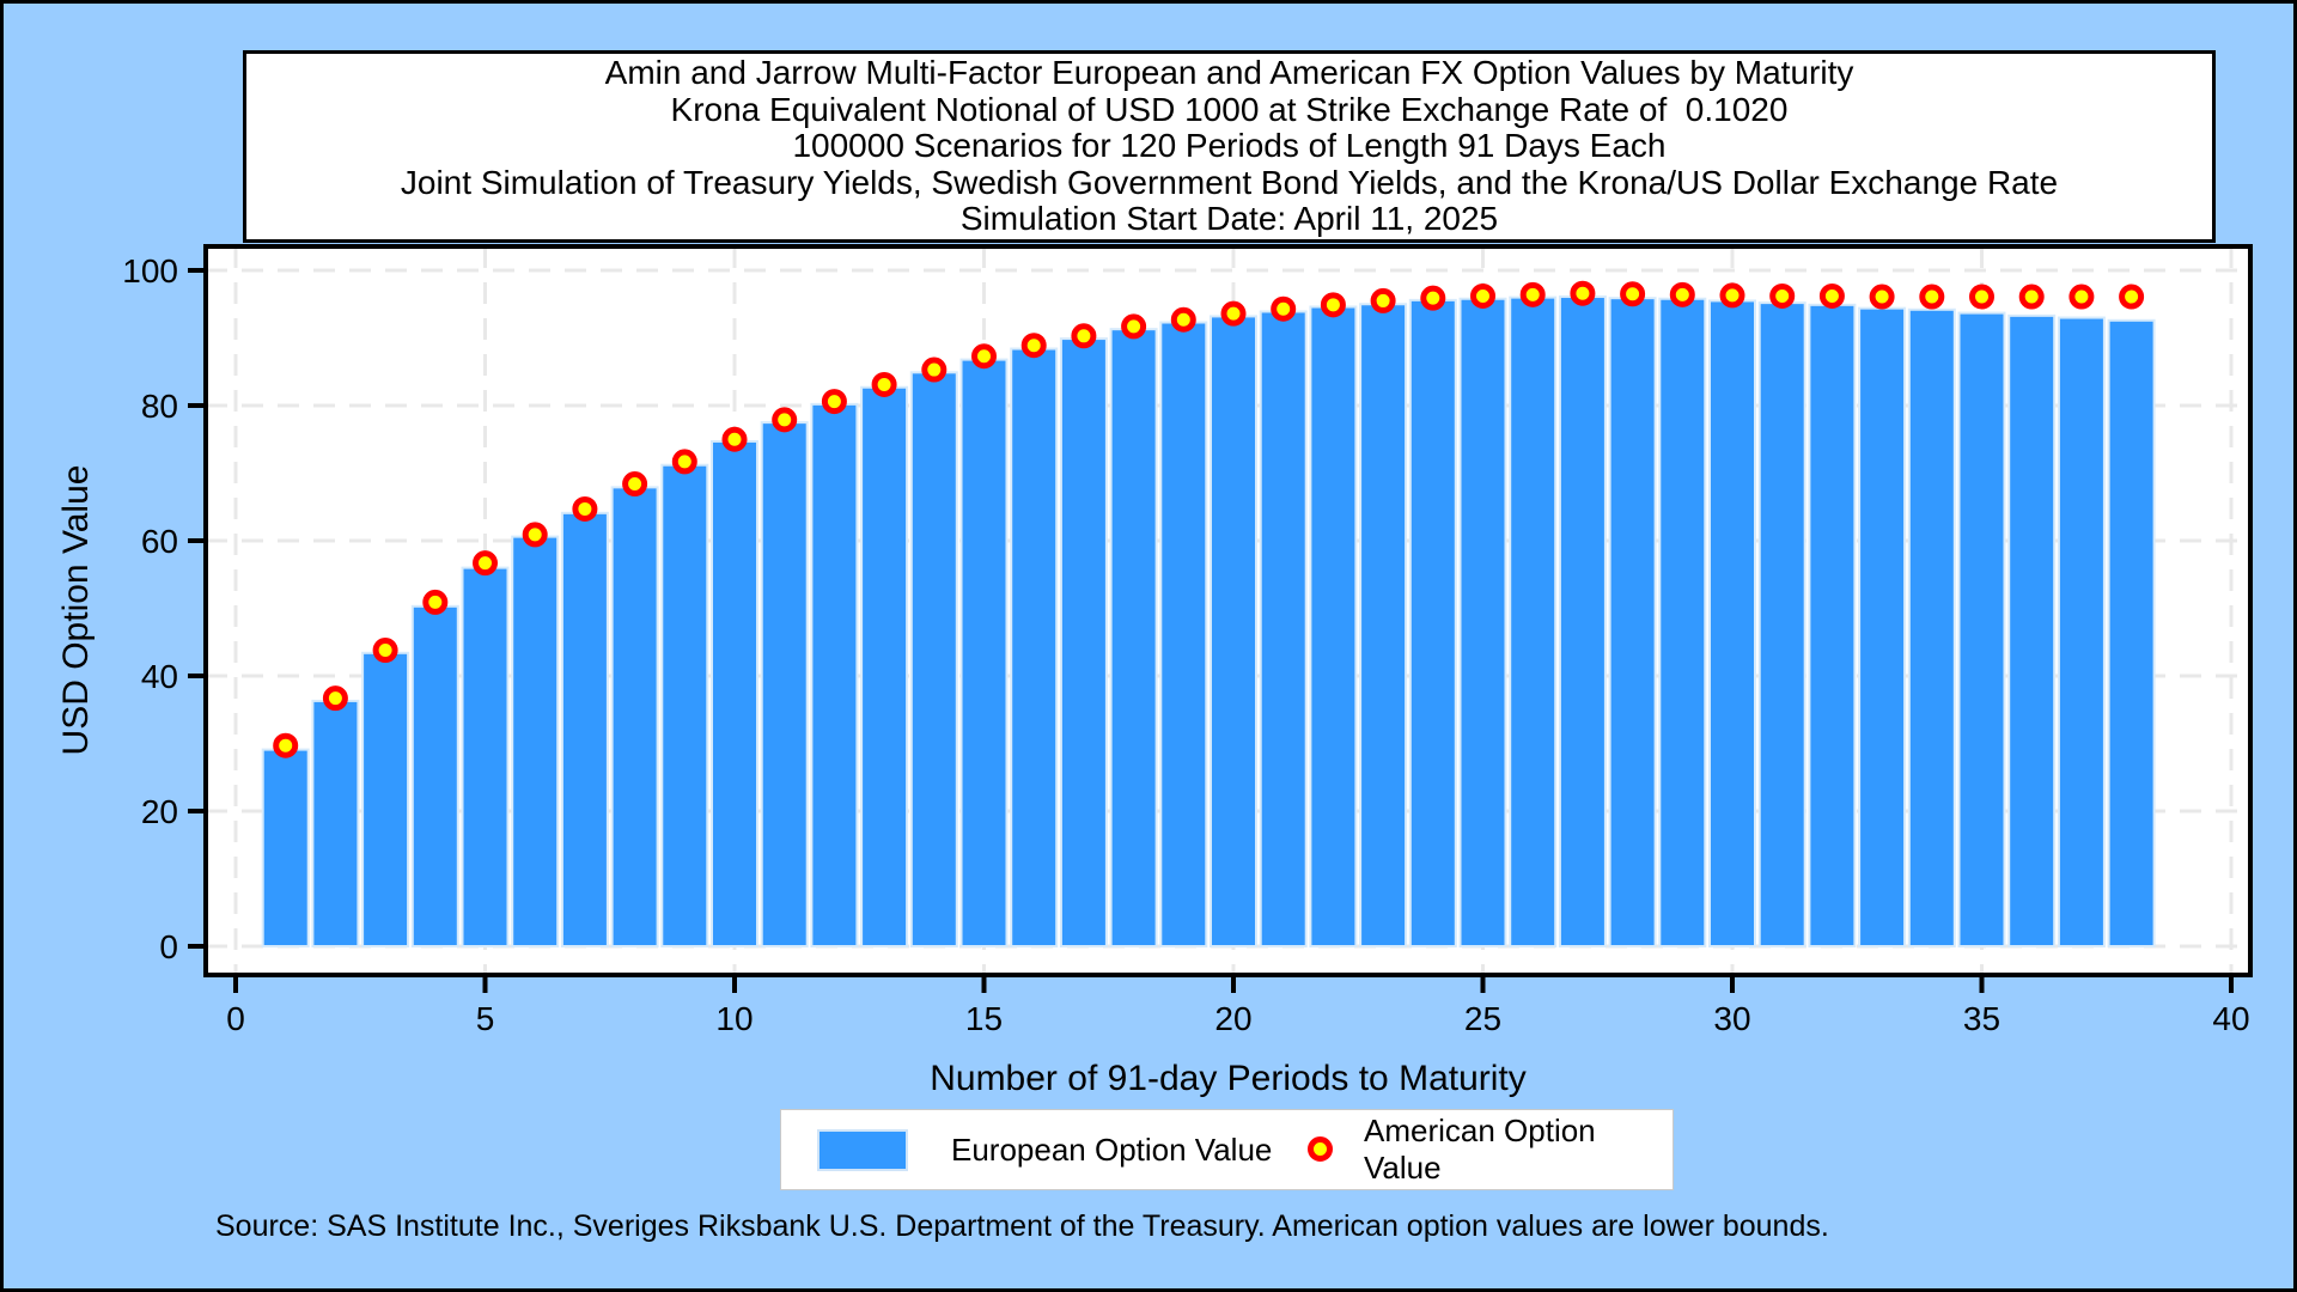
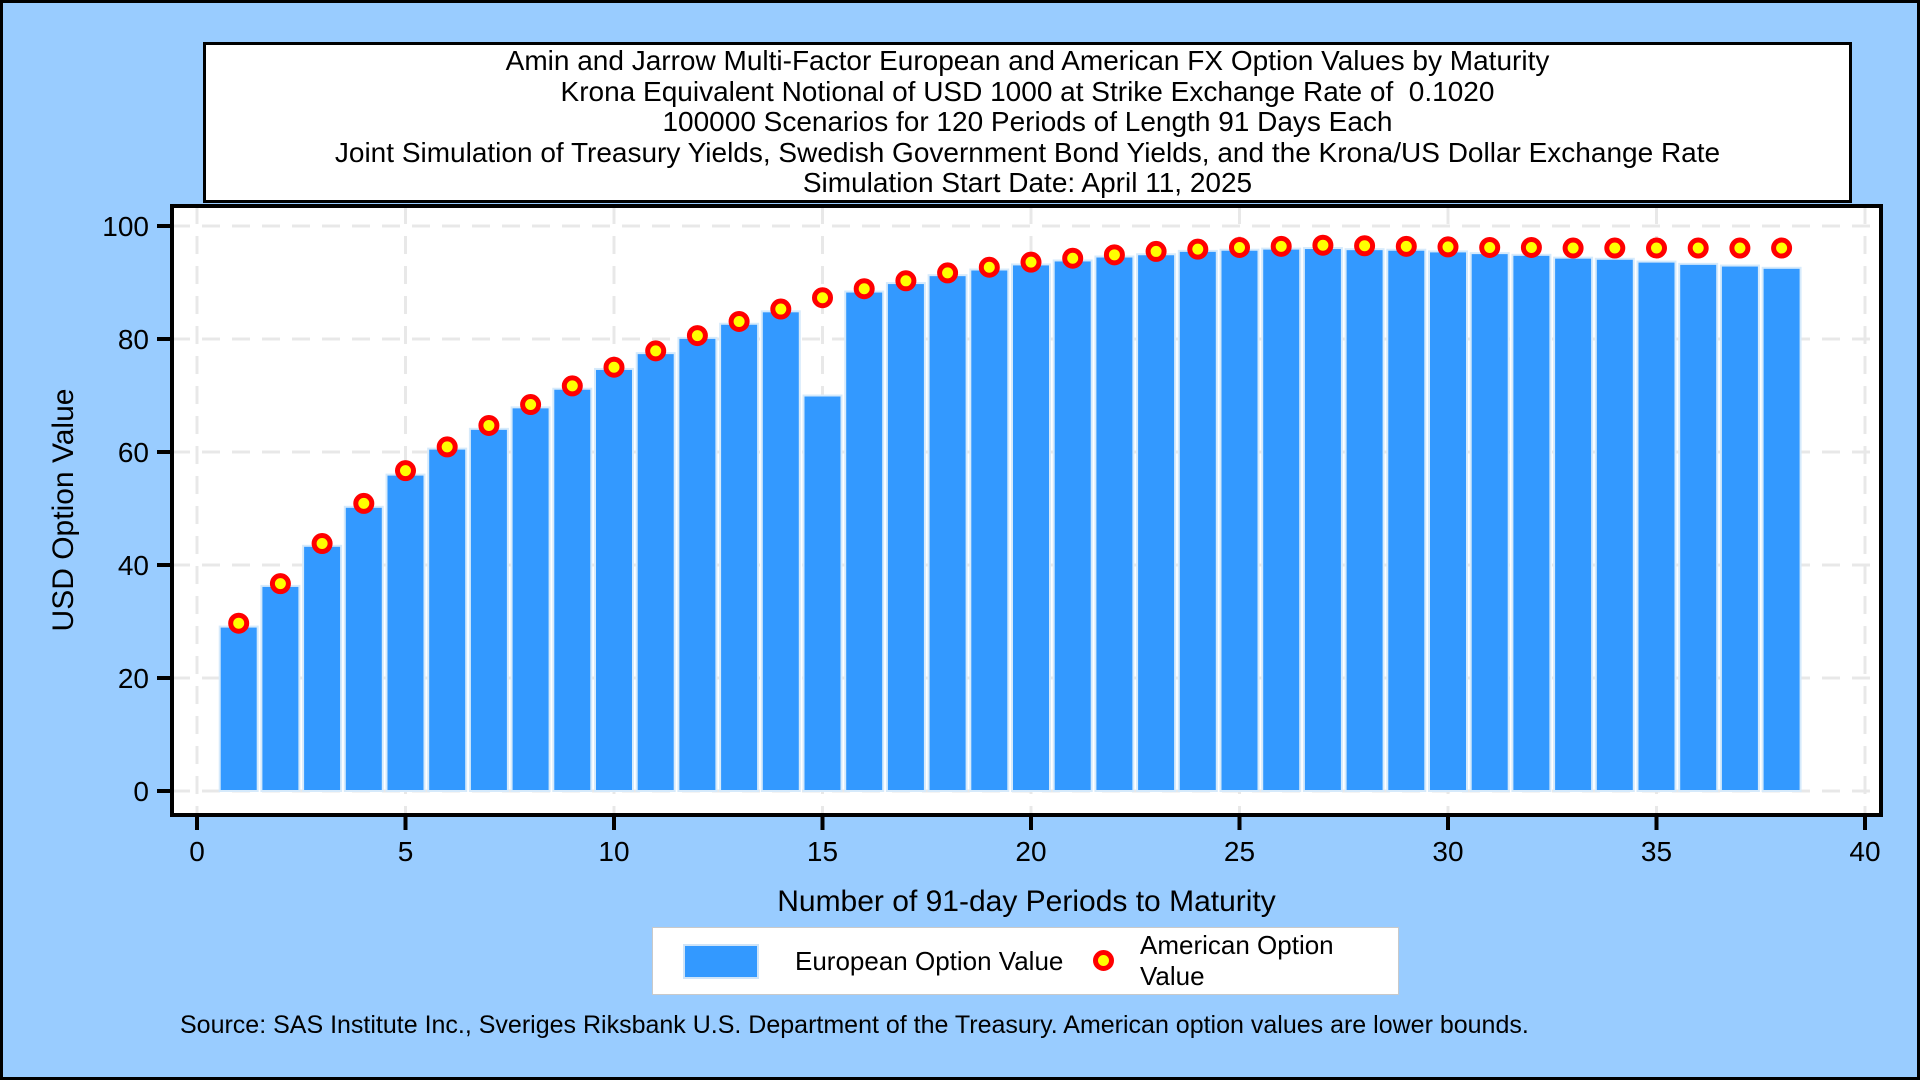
European Option Value/15: 87 -> 70
